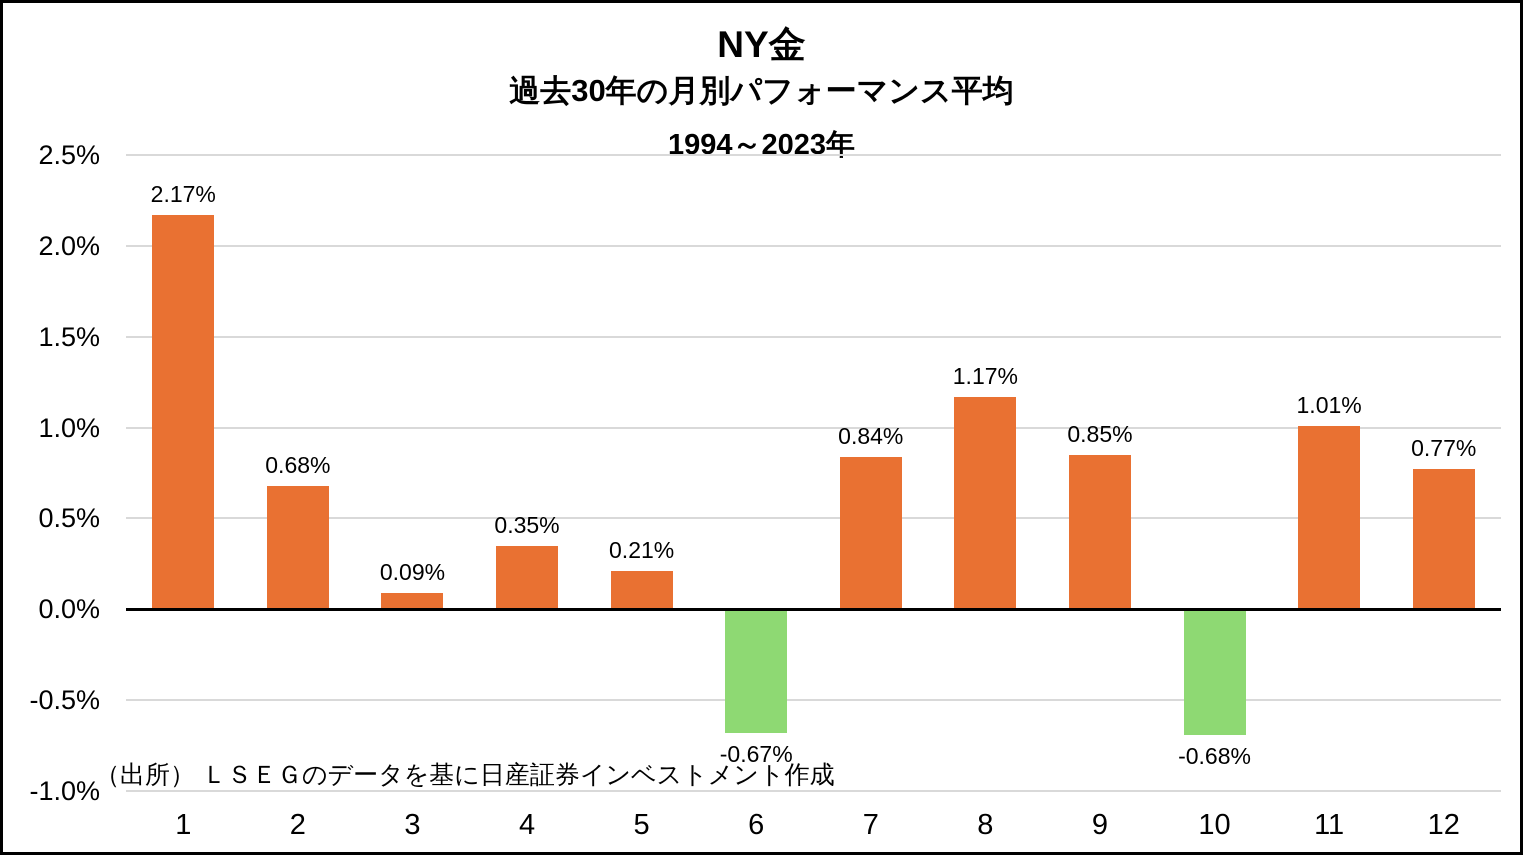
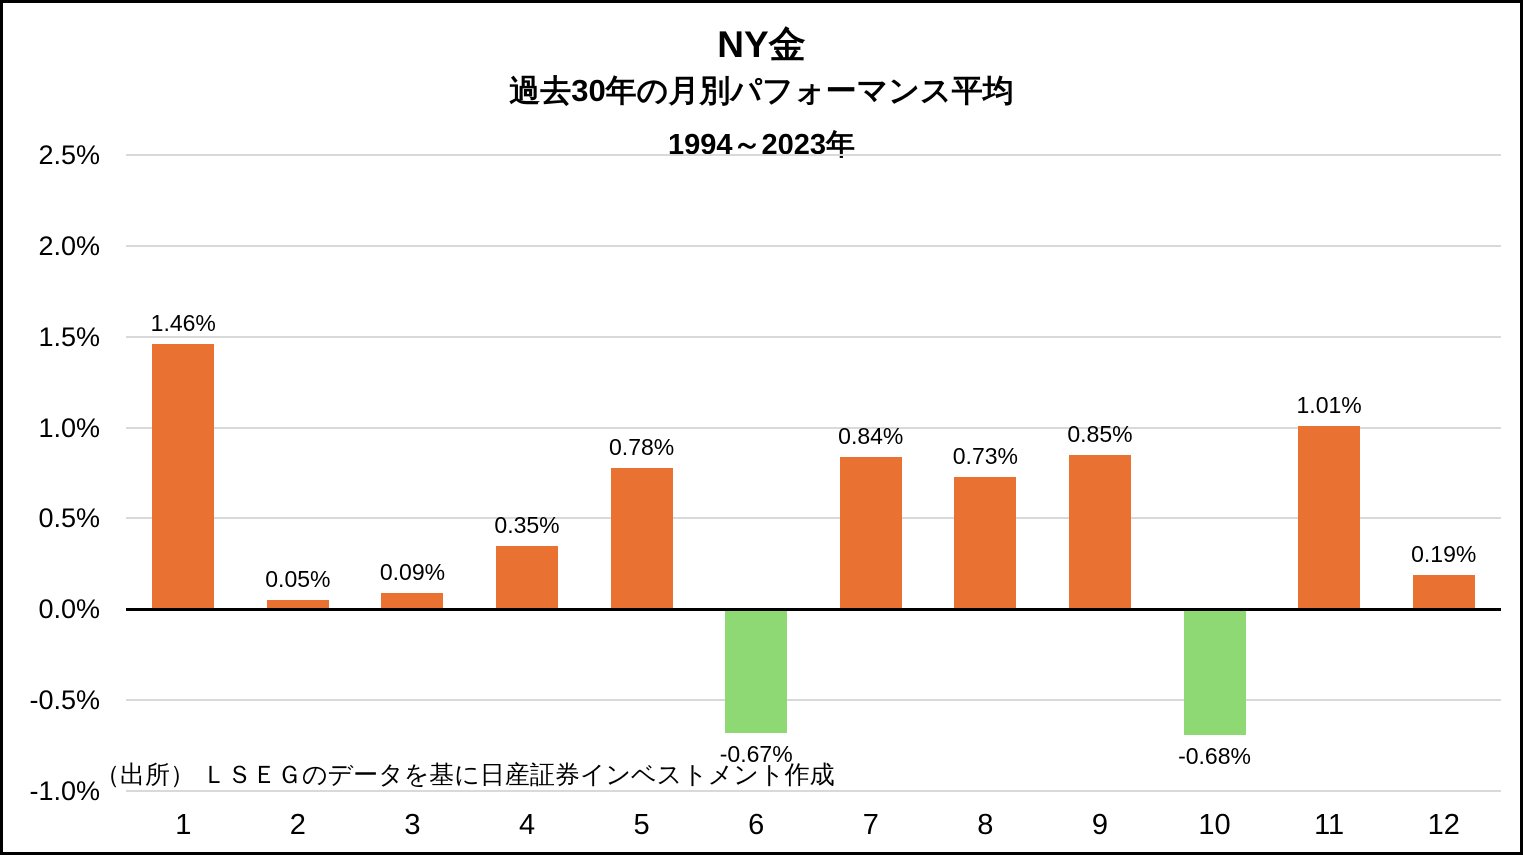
1: 2.17% -> 1.46%
2: 0.68% -> 0.05%
5: 0.21% -> 0.78%
8: 1.17% -> 0.73%
12: 0.77% -> 0.19%
